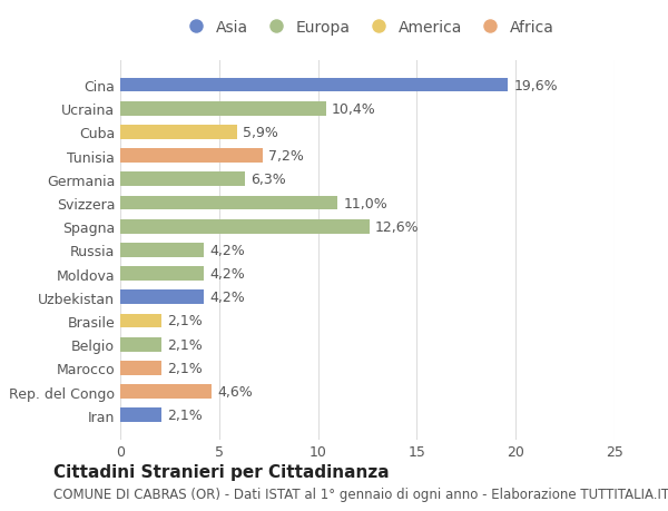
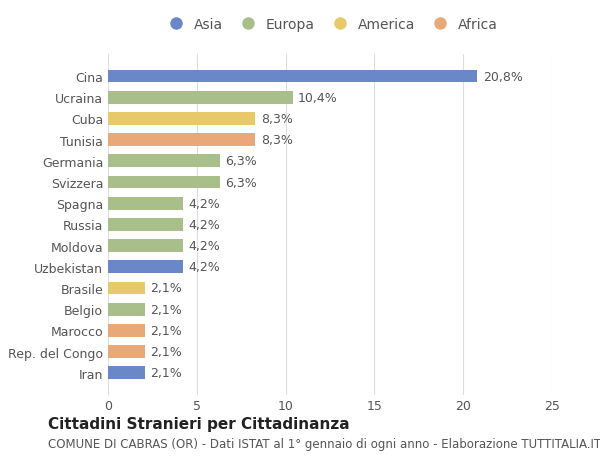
Cina: 19,6% -> 20,8%
Cuba: 5,9% -> 8,3%
Tunisia: 7,2% -> 8,3%
Svizzera: 11,0% -> 6,3%
Spagna: 12,6% -> 4,2%
Rep. del Congo: 4,6% -> 2,1%
